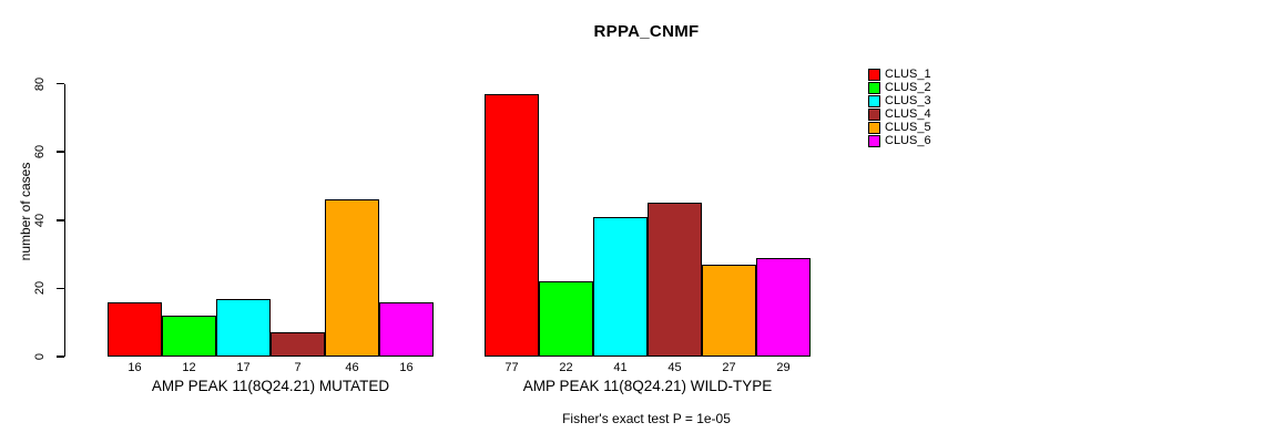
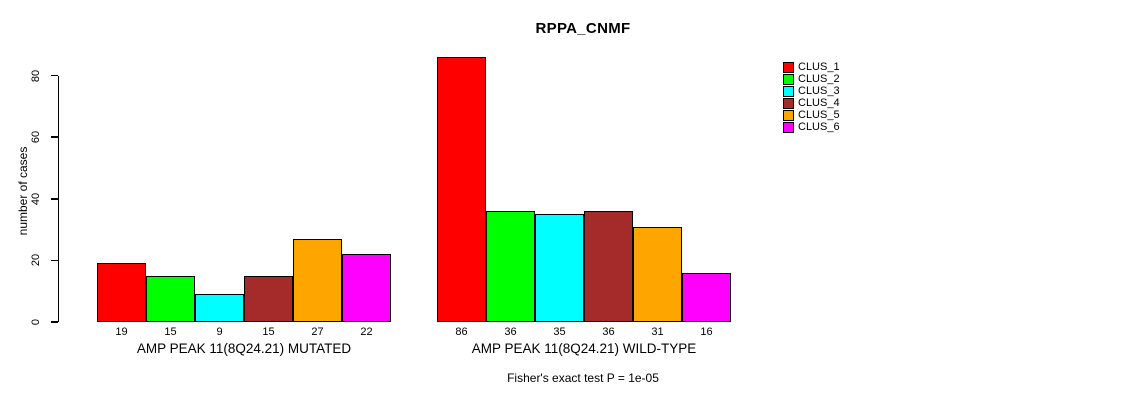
CLUS_1/AMP PEAK 11(8Q24.21) MUTATED: 16 -> 19
CLUS_2/AMP PEAK 11(8Q24.21) MUTATED: 12 -> 15
CLUS_3/AMP PEAK 11(8Q24.21) MUTATED: 17 -> 9
CLUS_4/AMP PEAK 11(8Q24.21) MUTATED: 7 -> 15
CLUS_5/AMP PEAK 11(8Q24.21) MUTATED: 46 -> 27
CLUS_6/AMP PEAK 11(8Q24.21) MUTATED: 16 -> 22
CLUS_1/AMP PEAK 11(8Q24.21) WILD-TYPE: 77 -> 86
CLUS_2/AMP PEAK 11(8Q24.21) WILD-TYPE: 22 -> 36
CLUS_3/AMP PEAK 11(8Q24.21) WILD-TYPE: 41 -> 35
CLUS_4/AMP PEAK 11(8Q24.21) WILD-TYPE: 45 -> 36
CLUS_5/AMP PEAK 11(8Q24.21) WILD-TYPE: 27 -> 31
CLUS_6/AMP PEAK 11(8Q24.21) WILD-TYPE: 29 -> 16
